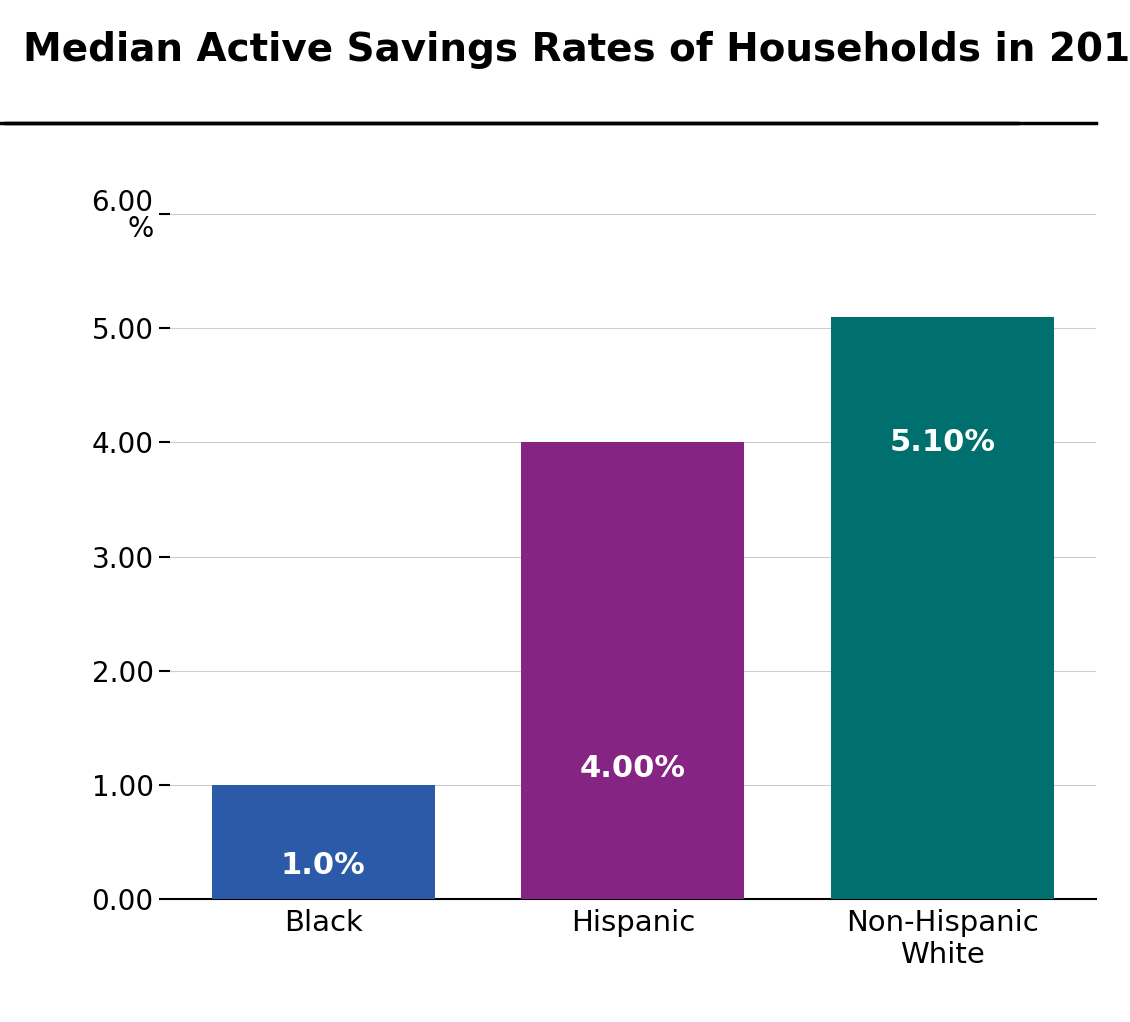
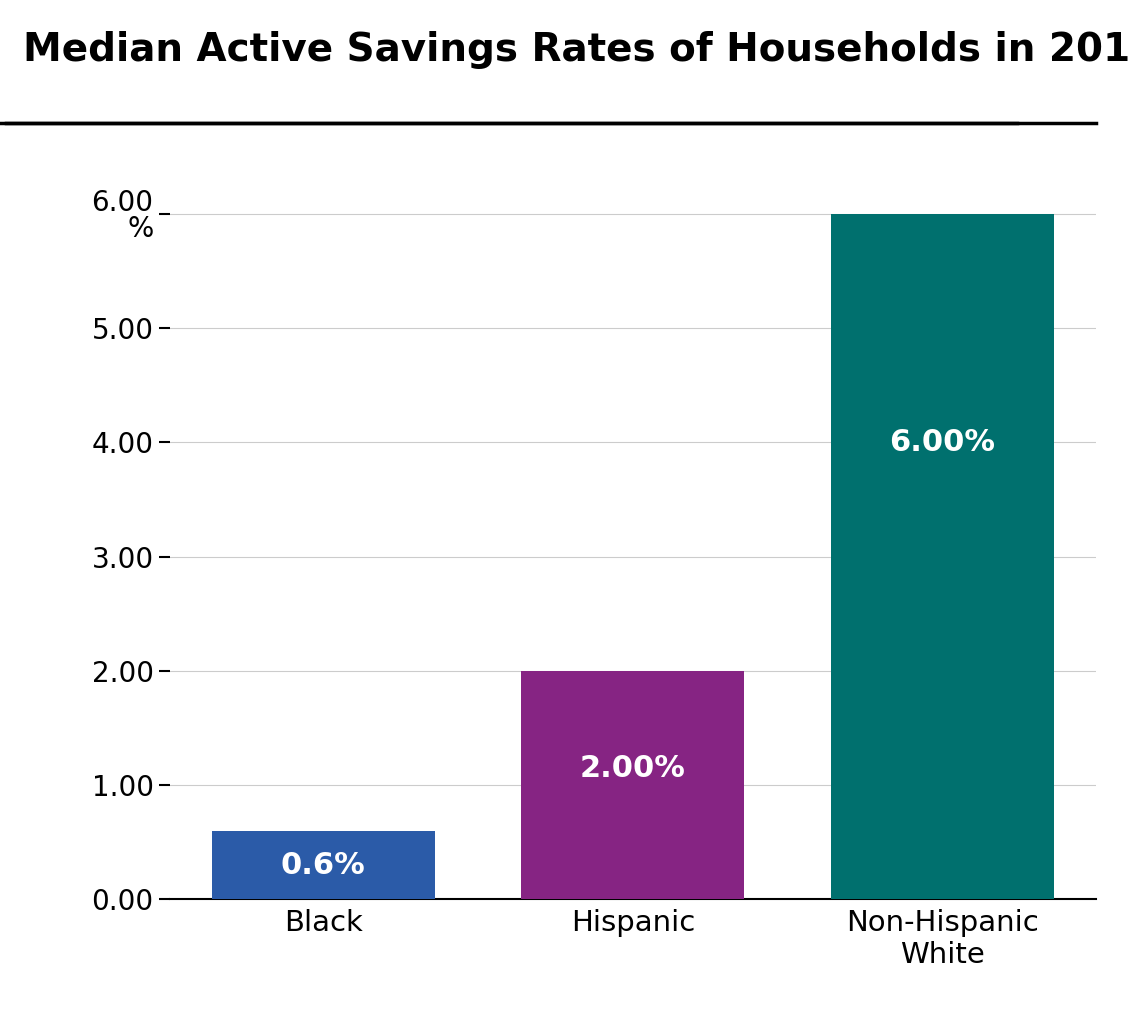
Black: 1.0% -> 0.6%
Hispanic: 4.00% -> 2.00%
Non-Hispanic White: 5.10% -> 6.00%
